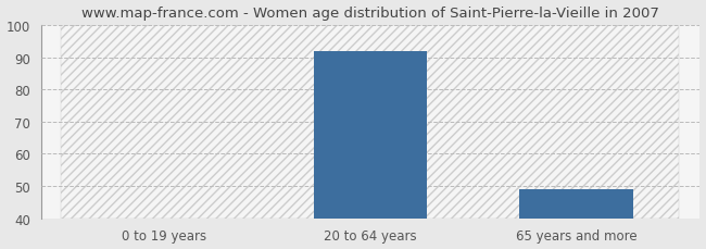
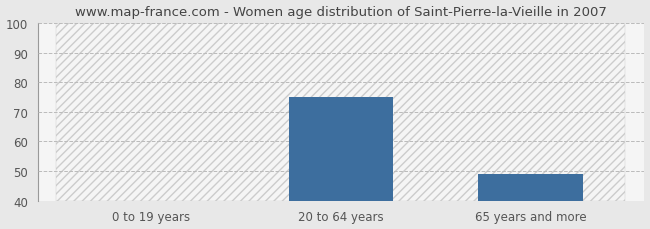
20 to 64 years: 92 -> 75
